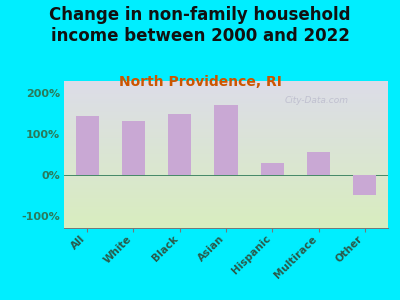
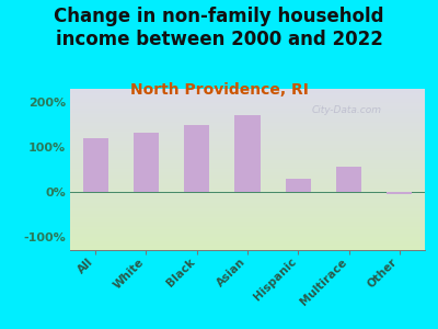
All: 145% -> 120%
Other: -50% -> -5%
